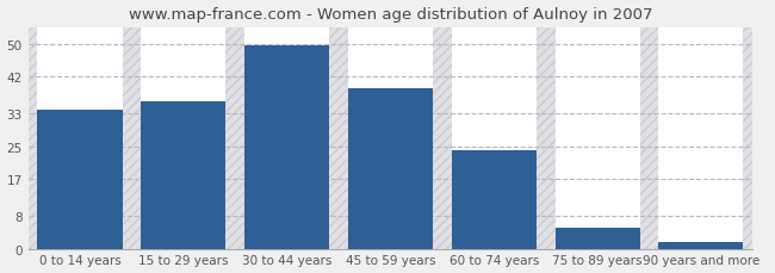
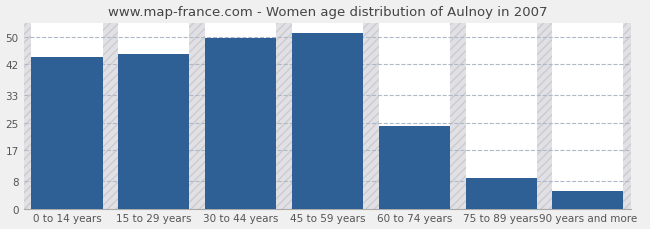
0 to 14 years: 34.0 -> 44.0
15 to 29 years: 36.0 -> 45.0
45 to 59 years: 39.0 -> 51.0
75 to 89 years: 5.0 -> 9.0
90 years and more: 1.5 -> 5.0
